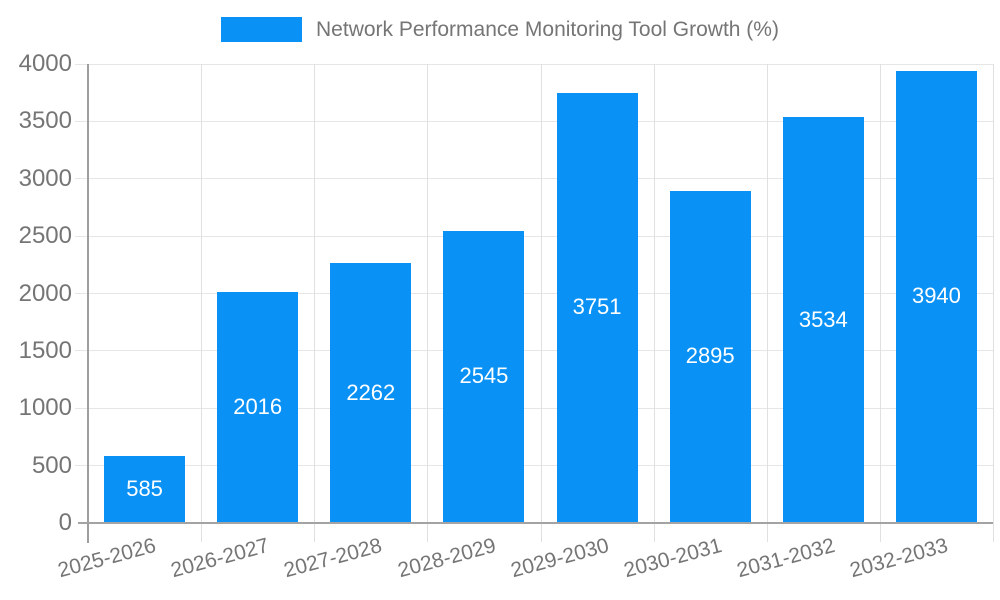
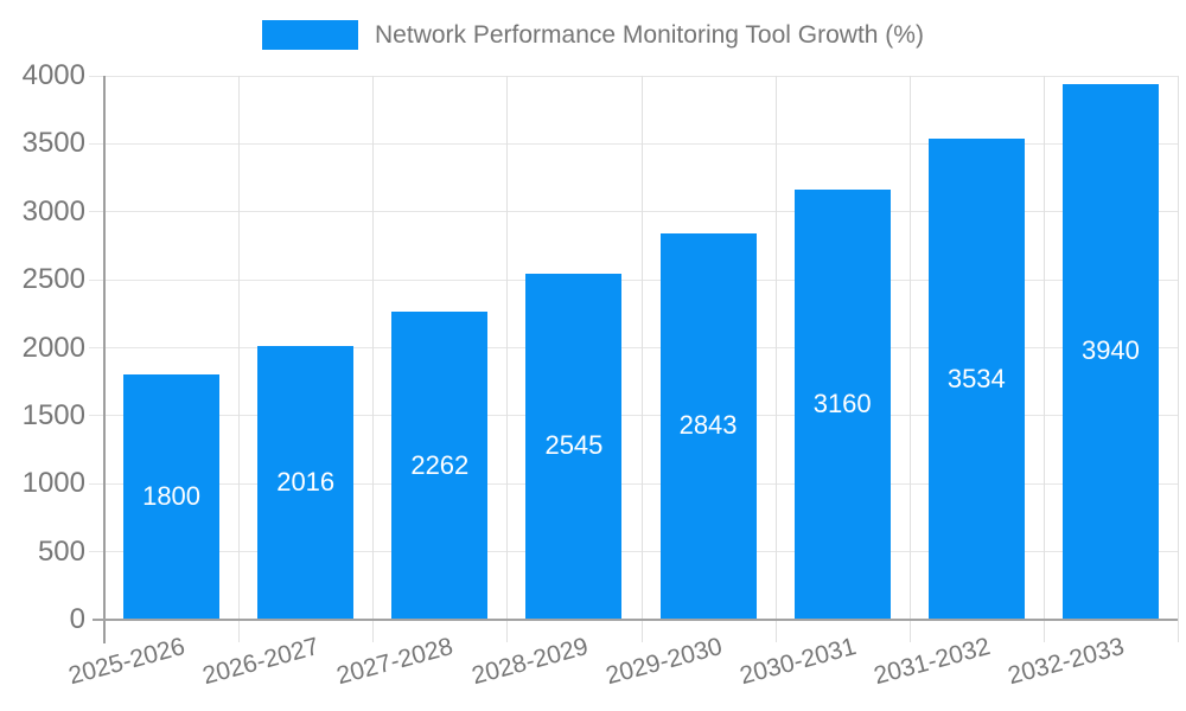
2025-2026: 585 -> 1800
2029-2030: 3751 -> 2843
2030-2031: 2895 -> 3160
